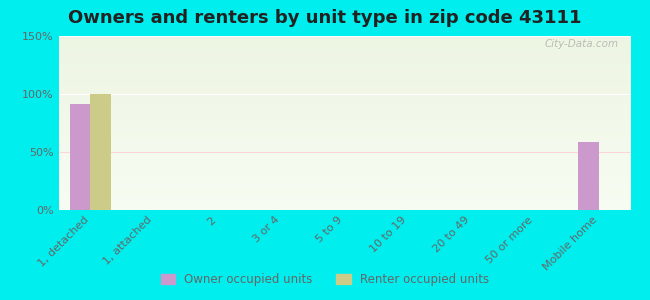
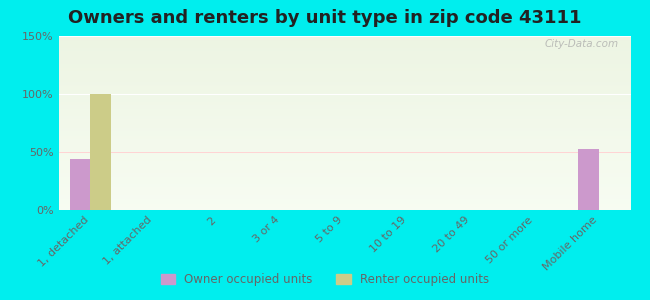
Owner occupied units/1, detached: 91% -> 44%
Owner occupied units/Mobile home: 59% -> 53%
